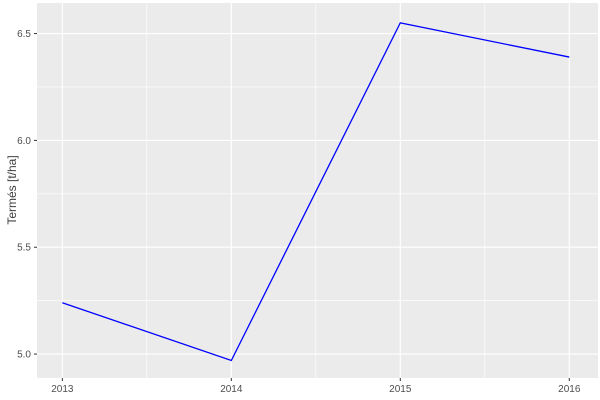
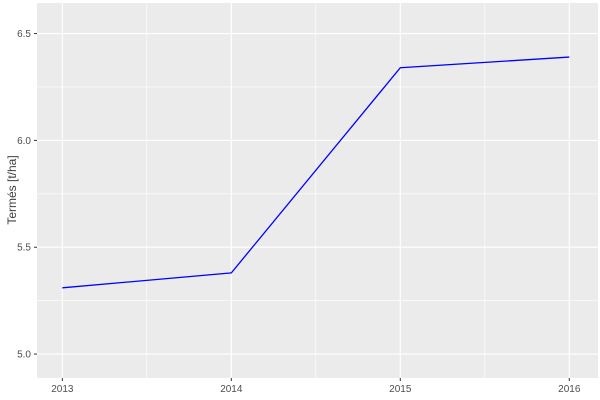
2013: 5.24 -> 5.31
2014: 4.97 -> 5.38
2015: 6.55 -> 6.34
